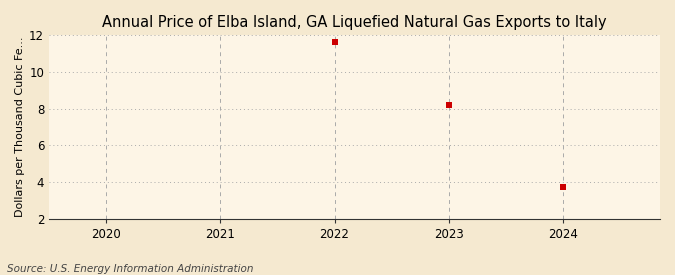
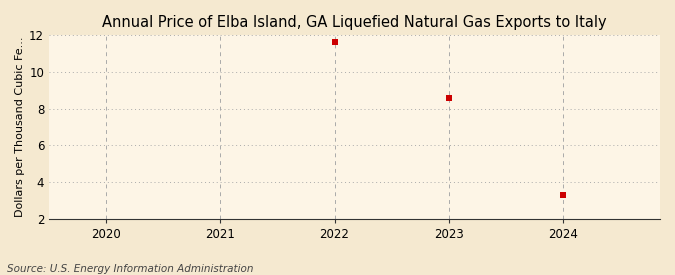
2023: 8.2 -> 8.6
2024: 3.7 -> 3.3
